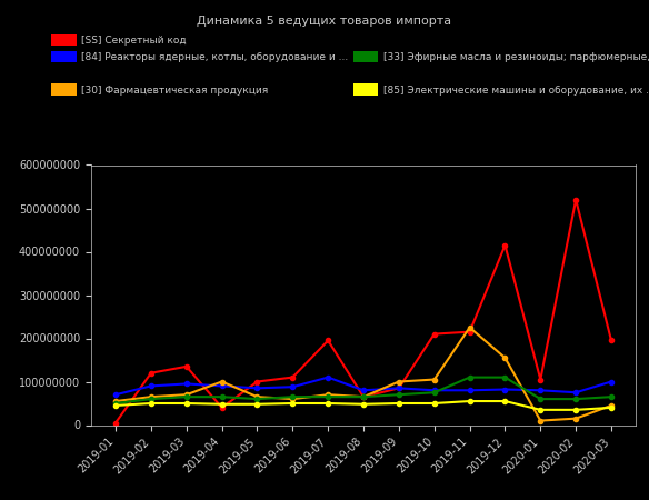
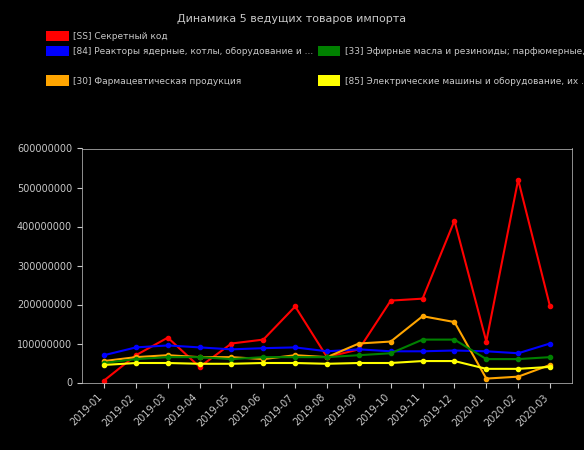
[SS] Секретный код/2019-02: 120000000 -> 70000000
[SS] Секретный код/2019-03: 135000000 -> 115000000
[30] Фармацевтическая продукция/2019-04: 100000000 -> 65000000
[84] Реакторы ядерные, котлы, оборудование и .../2019-07: 110000000 -> 90000000
[30] Фармацевтическая продукция/2019-11: 225000000 -> 170000000
